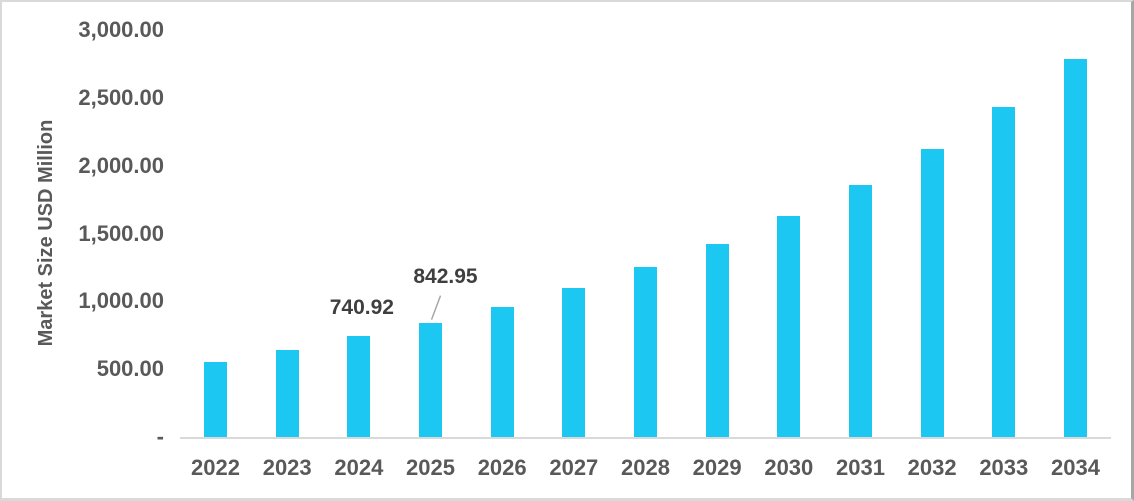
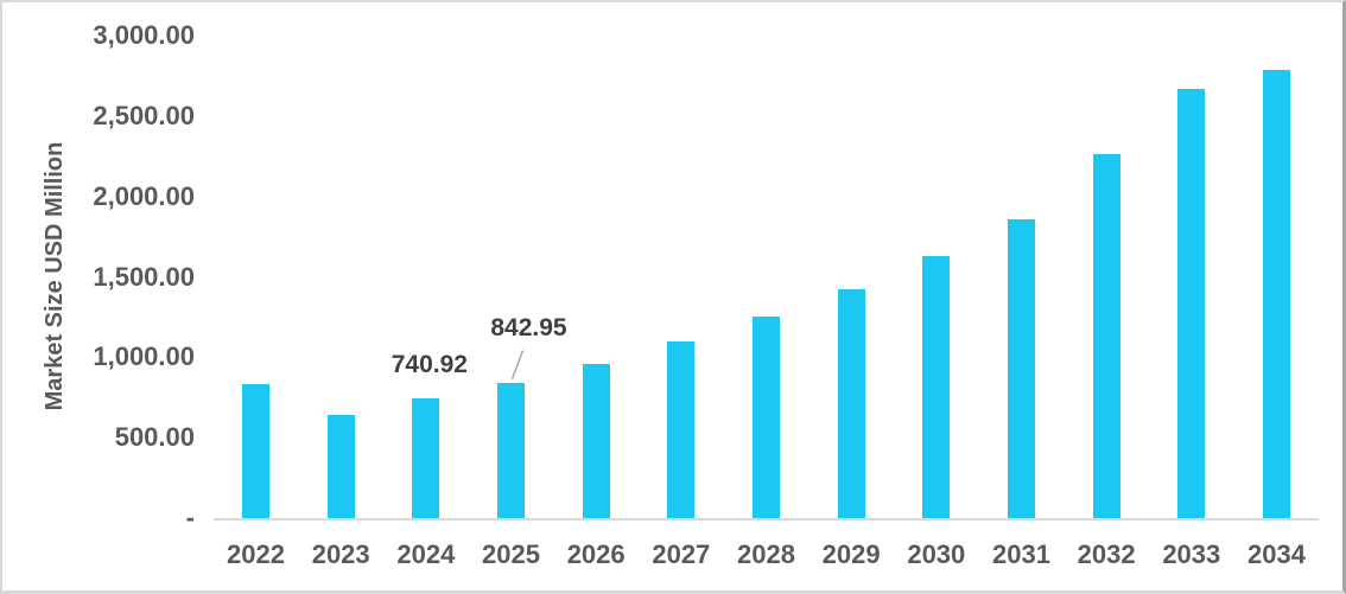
2022: 550 -> 830
2032: 2120 -> 2260
2033: 2440 -> 2670
